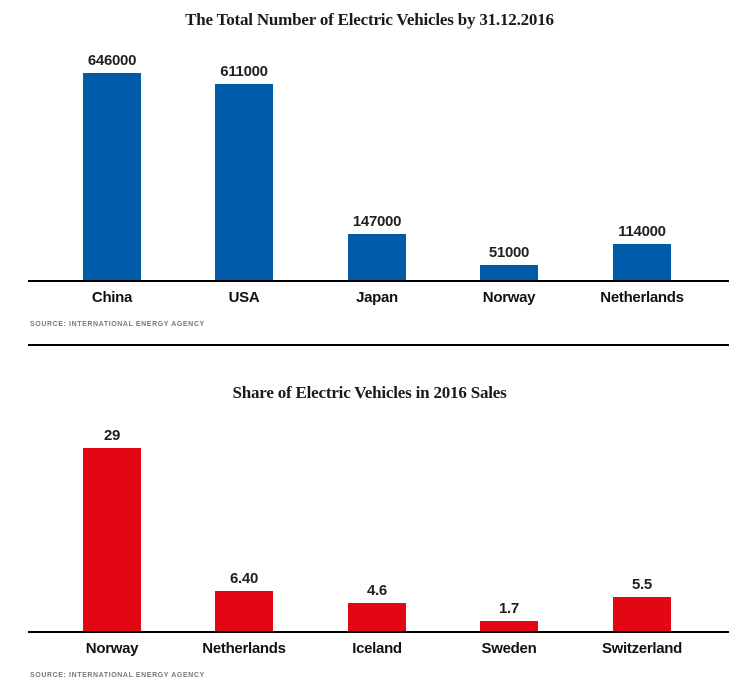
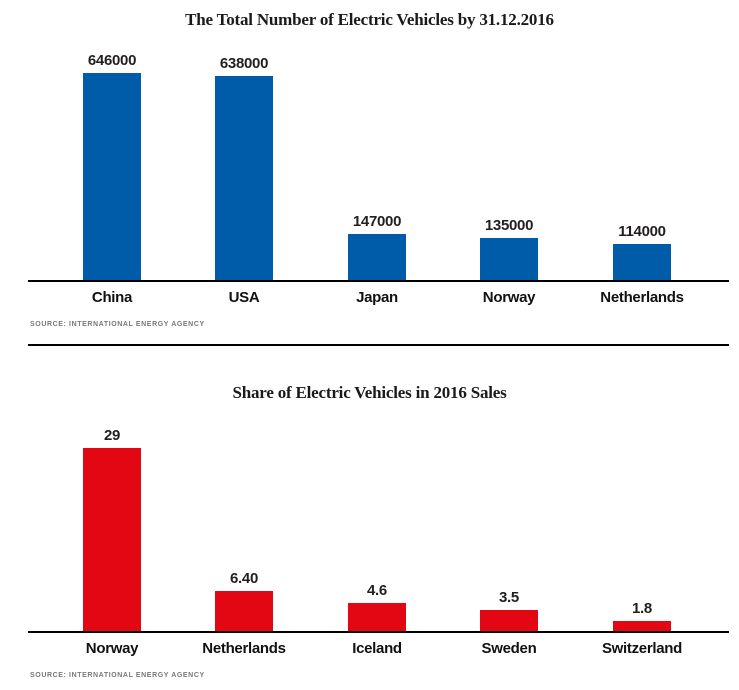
The Total Number of Electric Vehicles by 31.12.2016/USA: 611000 -> 638000
The Total Number of Electric Vehicles by 31.12.2016/Norway: 51000 -> 135000
Share of Electric Vehicles in 2016 Sales/Sweden: 1.7 -> 3.5
Share of Electric Vehicles in 2016 Sales/Switzerland: 5.5 -> 1.8
